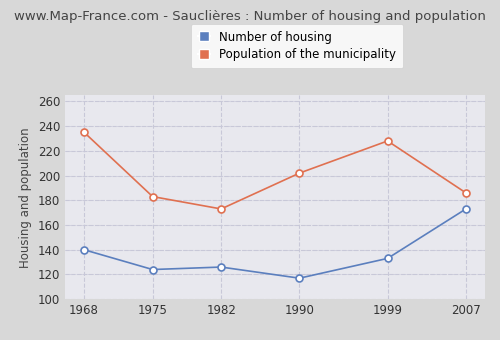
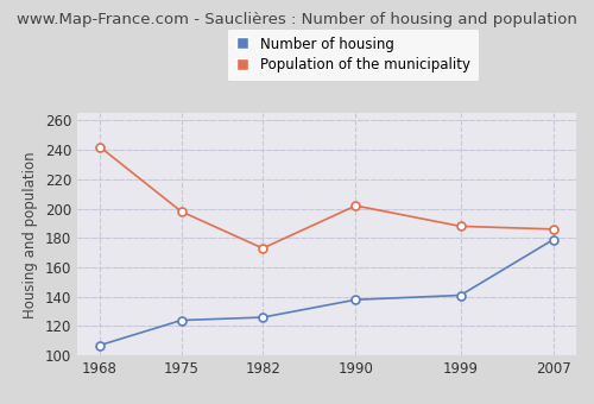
Number of housing/1968: 140 -> 107
Population of the municipality/1968: 235 -> 242
Population of the municipality/1975: 183 -> 198
Number of housing/1990: 117 -> 138
Number of housing/1999: 133 -> 141
Population of the municipality/1999: 228 -> 188
Number of housing/2007: 173 -> 179
